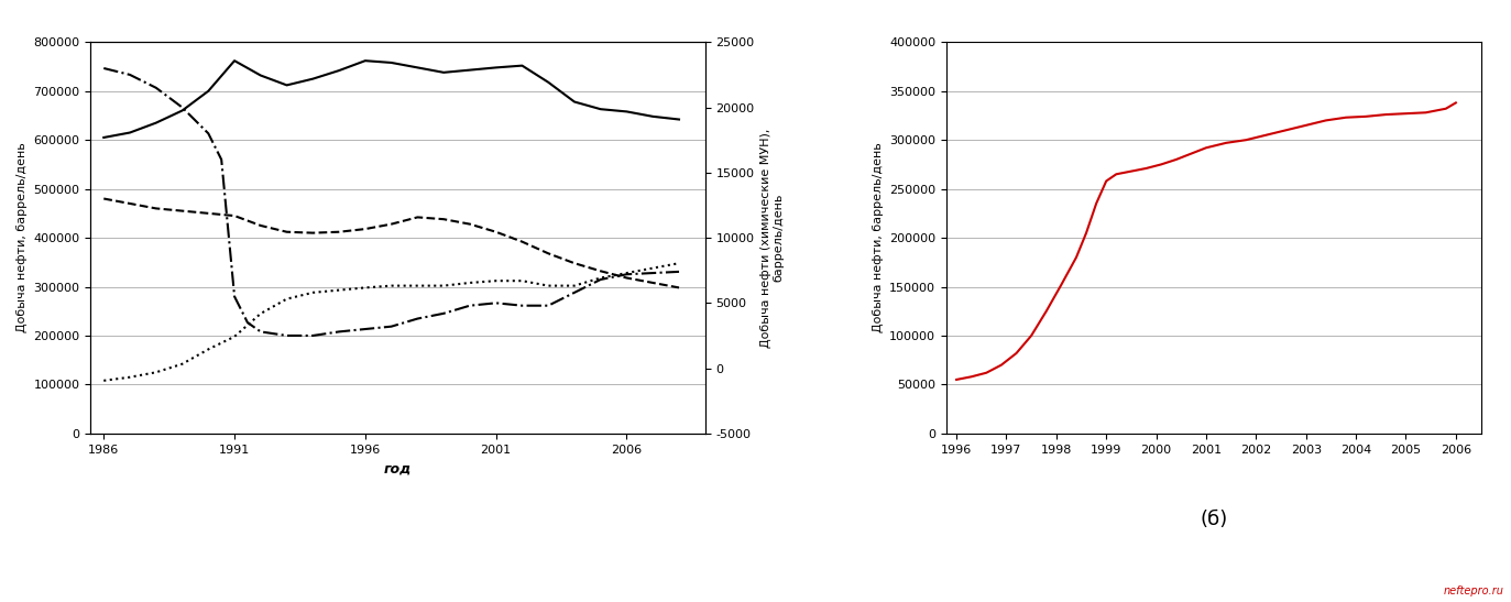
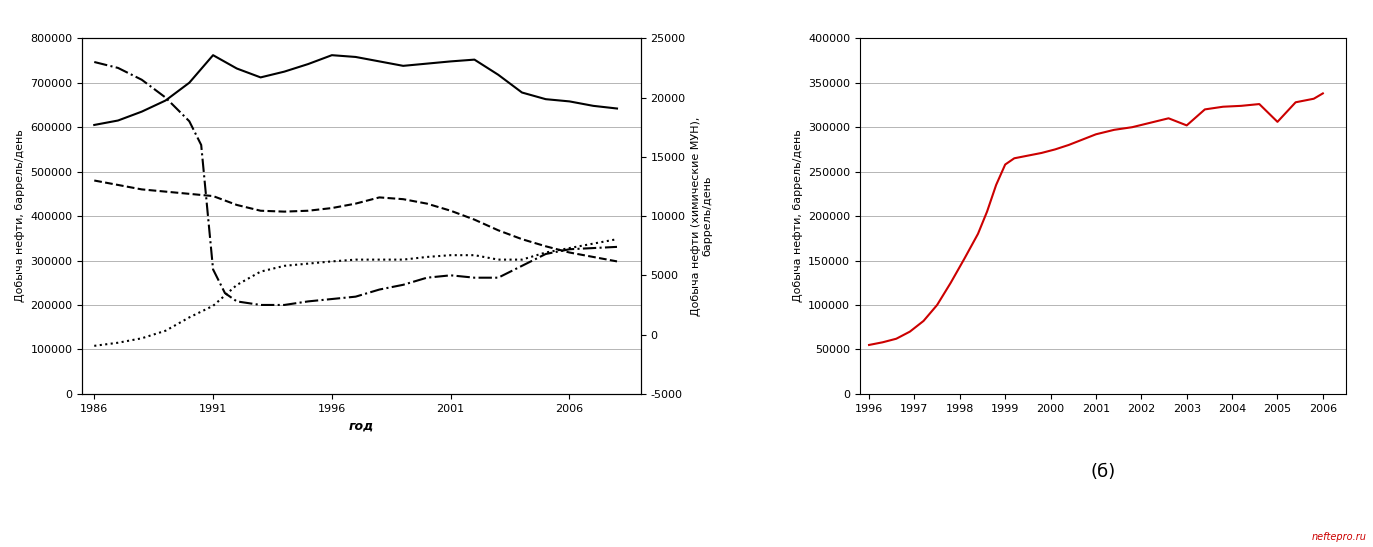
2003: 315000 -> 302000
2005: 327000 -> 306000
